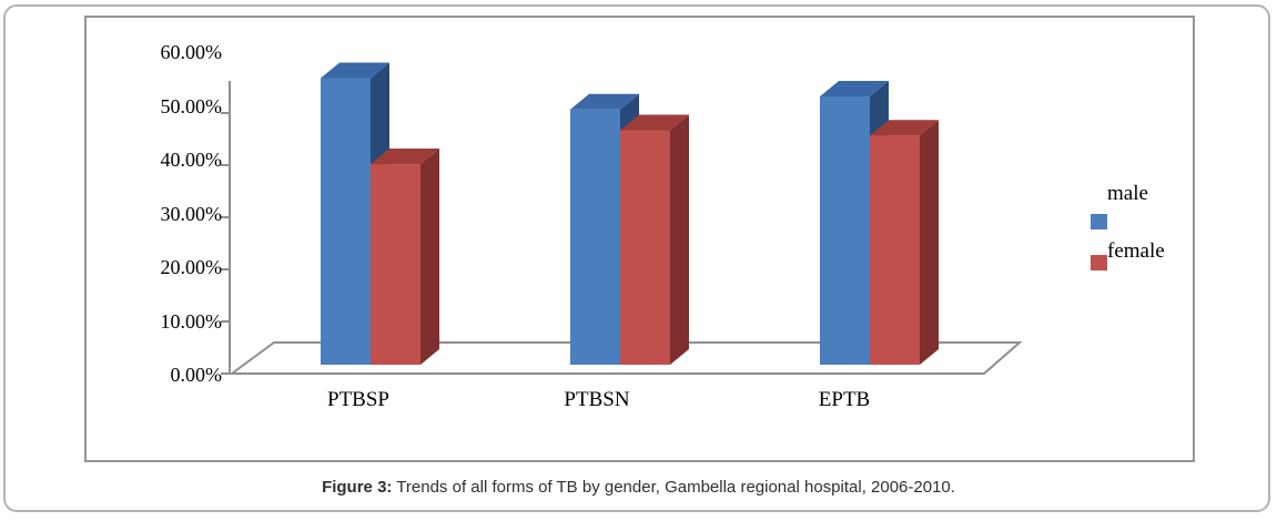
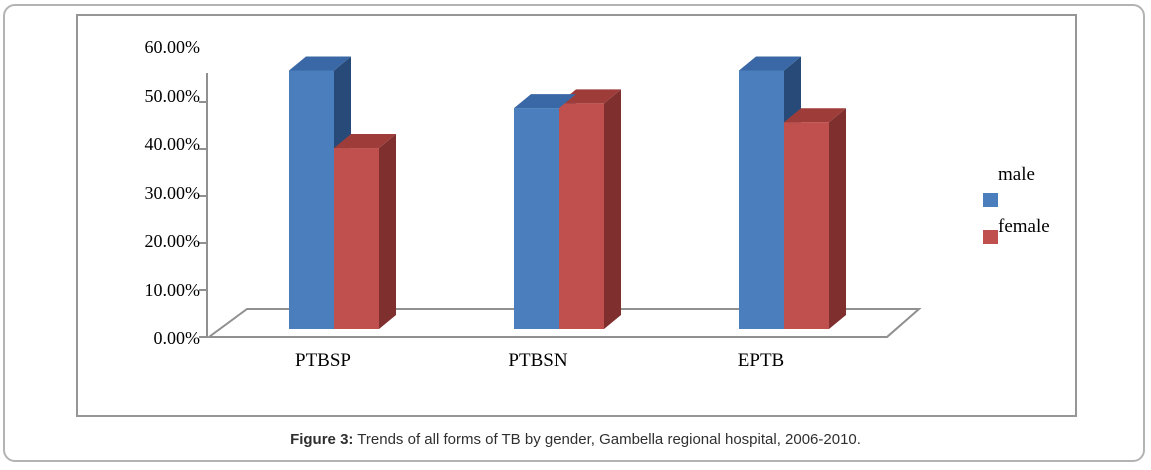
male/PTBSN: 49% -> 47%
female/PTBSN: 45% -> 48%
male/EPTB: 52% -> 55%
